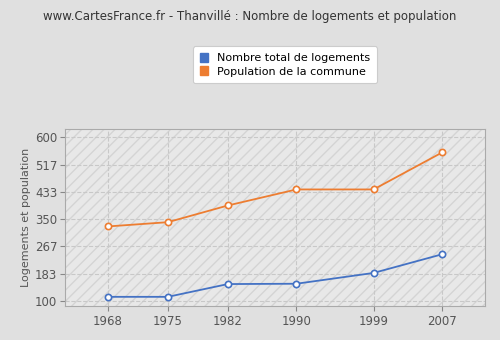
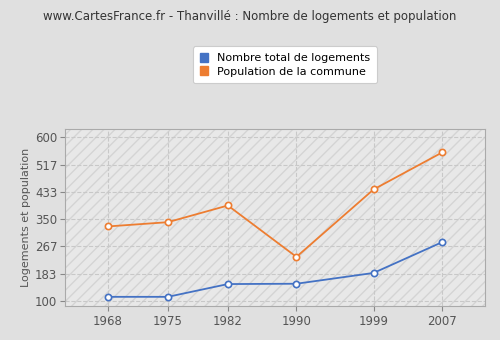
Population de la commune/1990: 441 -> 235
Nombre total de logements/2007: 243 -> 280
